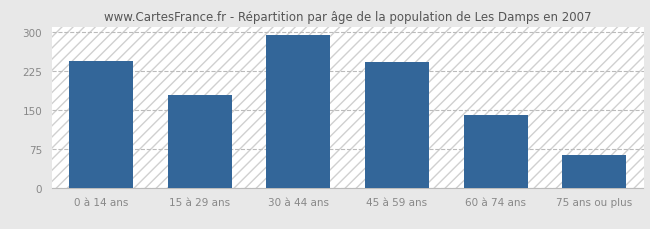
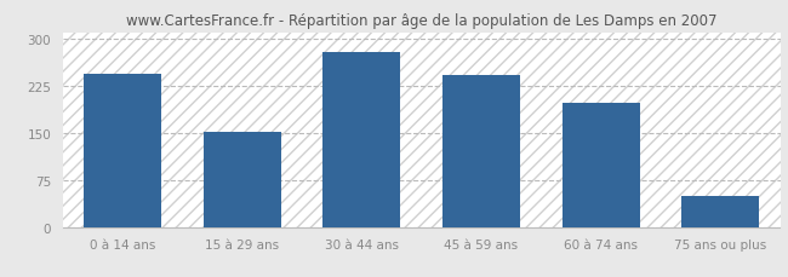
15 à 29 ans: 178 -> 152
30 à 44 ans: 293 -> 278
60 à 74 ans: 140 -> 198
75 ans ou plus: 63 -> 50
